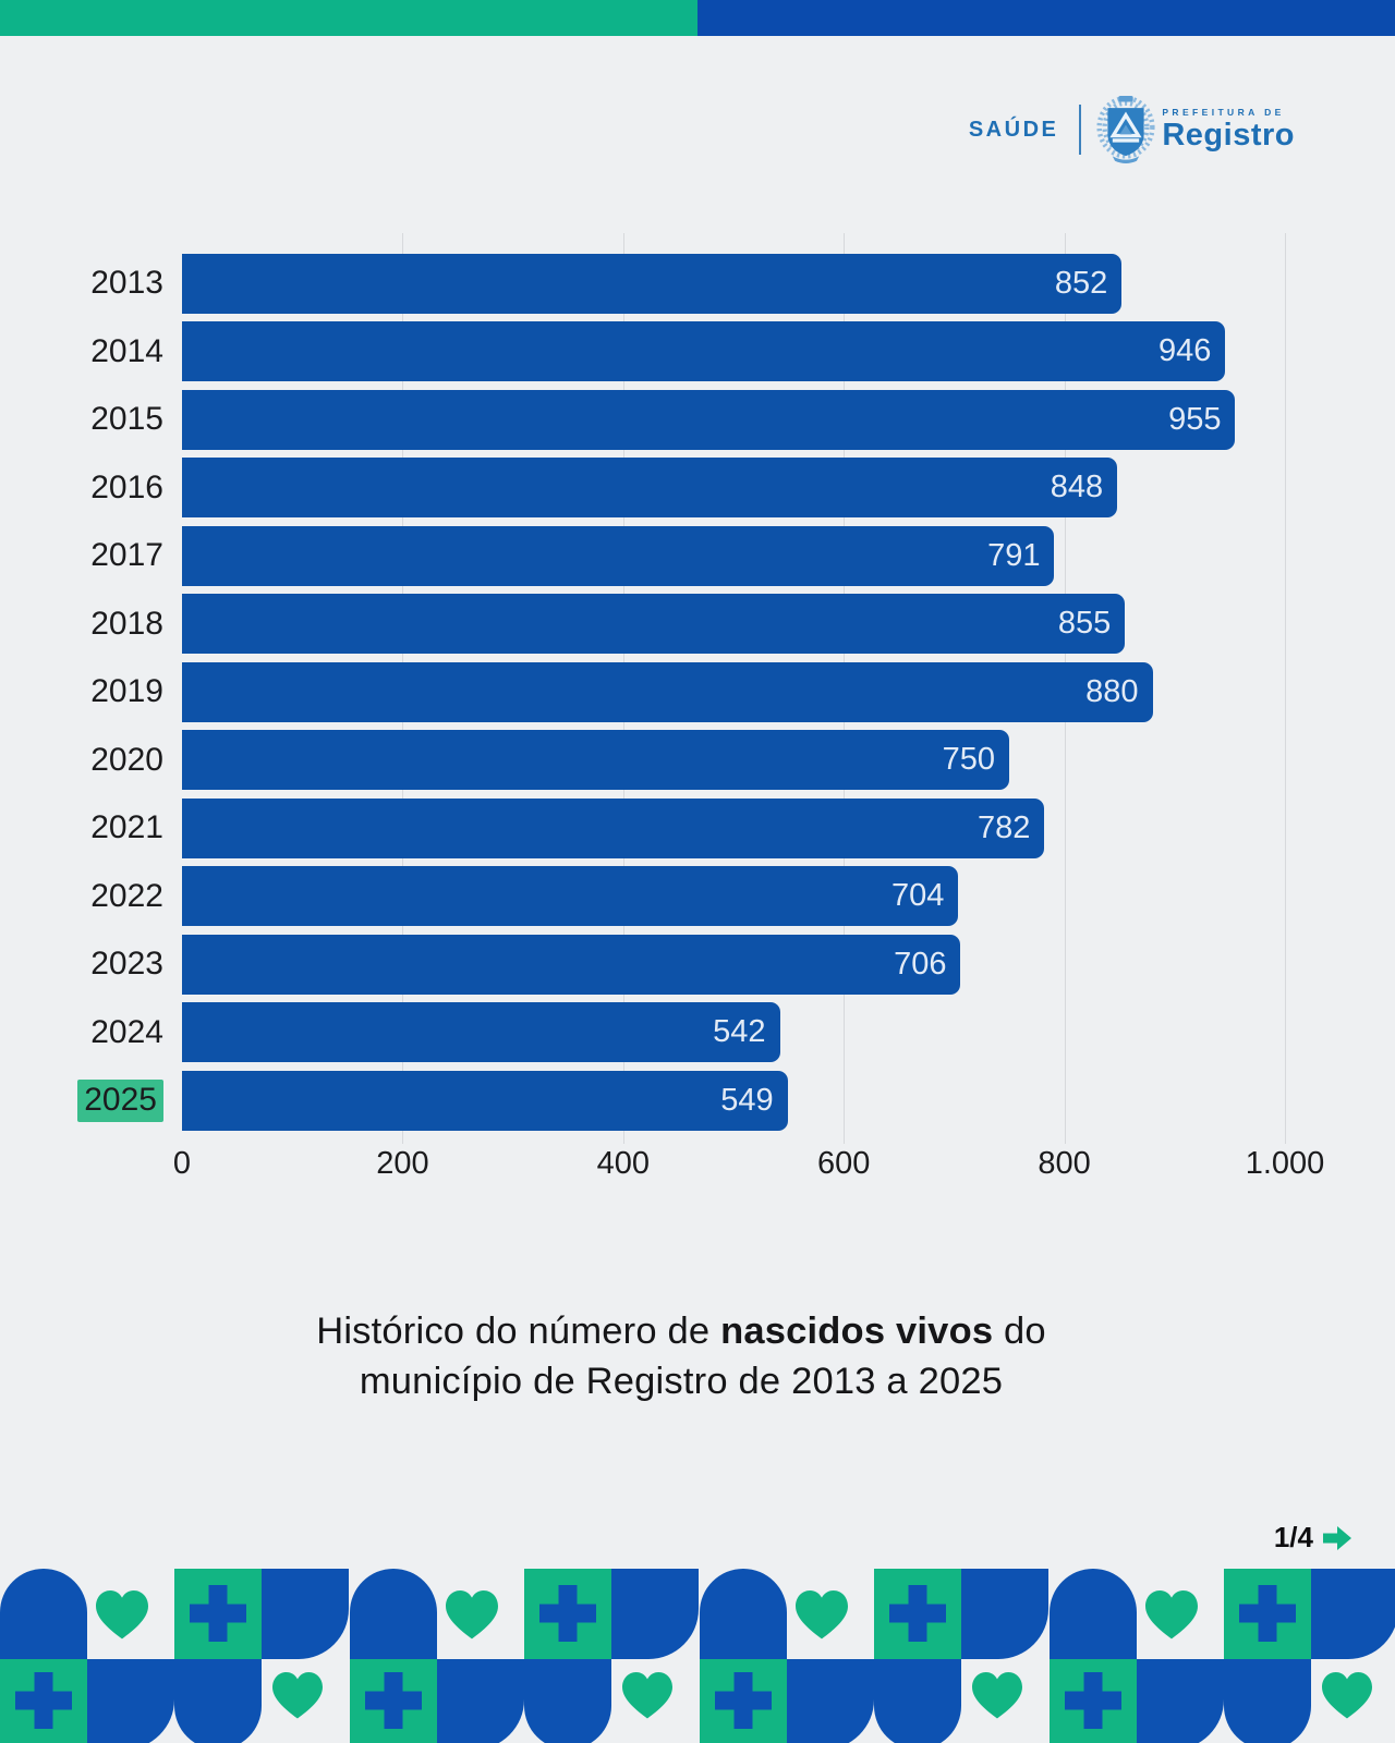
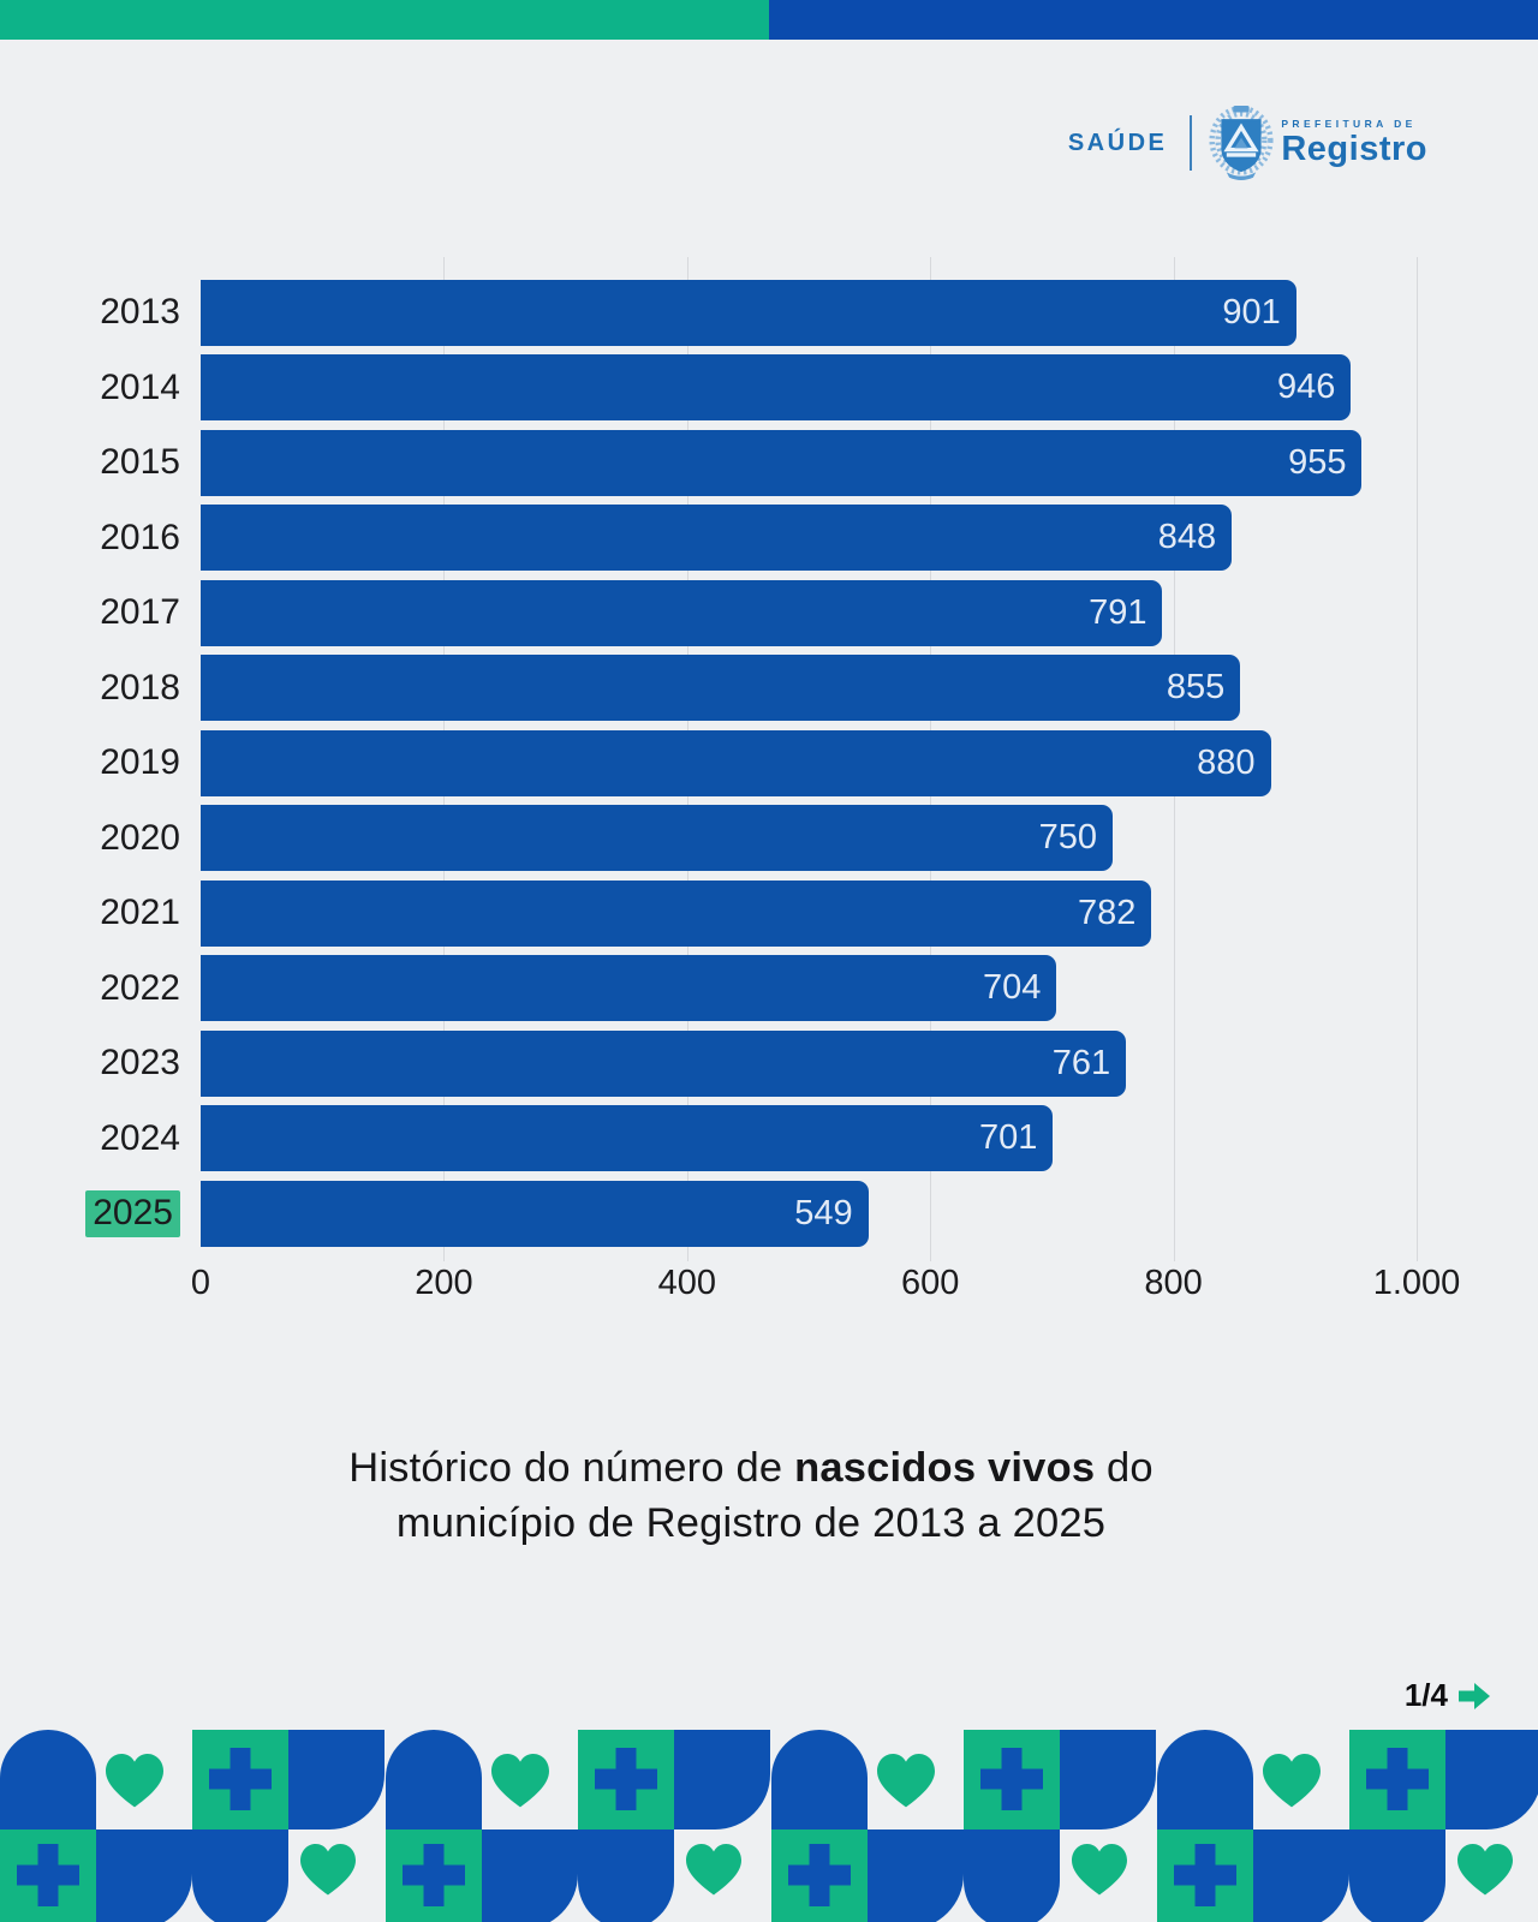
2013: 852 -> 901
2023: 706 -> 761
2024: 542 -> 701
